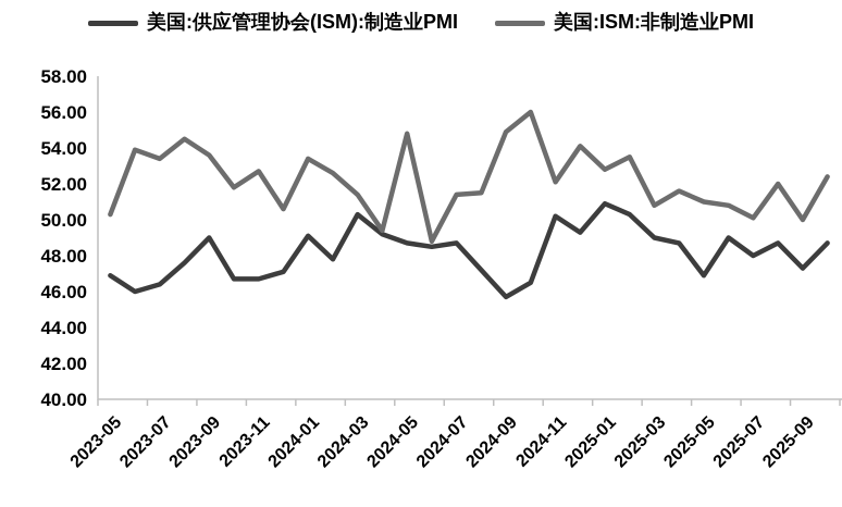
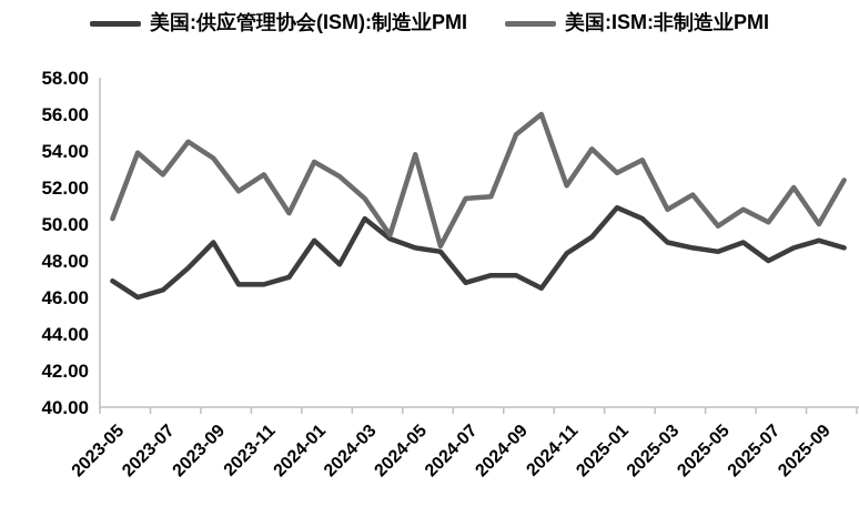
美国:ISM:非制造业PMI/2023-07: 53.4 -> 52.7
美国:ISM:非制造业PMI/2024-05: 54.8 -> 53.8
美国:供应管理协会(ISM):制造业PMI/2024-07: 48.7 -> 46.8
美国:供应管理协会(ISM):制造业PMI/2024-09: 45.7 -> 47.2
美国:供应管理协会(ISM):制造业PMI/2024-11: 50.2 -> 48.4
美国:供应管理协会(ISM):制造业PMI/2025-05: 46.9 -> 48.5
美国:ISM:非制造业PMI/2025-05: 51.0 -> 49.9
美国:供应管理协会(ISM):制造业PMI/2025-09: 47.3 -> 49.1
